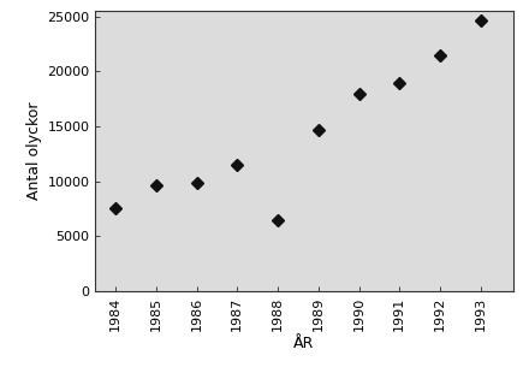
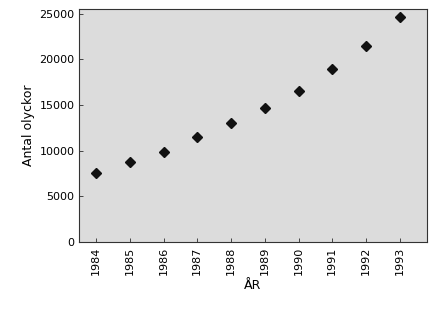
1985: 9600 -> 8700
1988: 6400 -> 13000
1990: 18000 -> 16500
